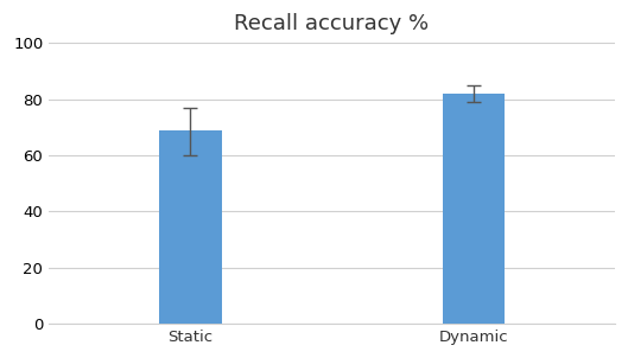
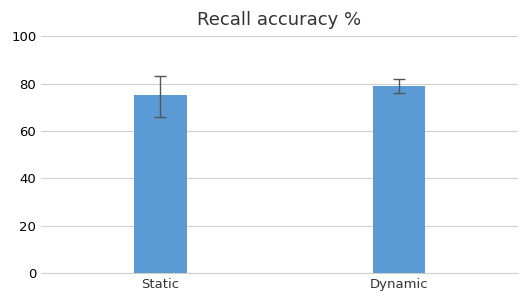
Static: 69 -> 75
Dynamic: 82 -> 79
